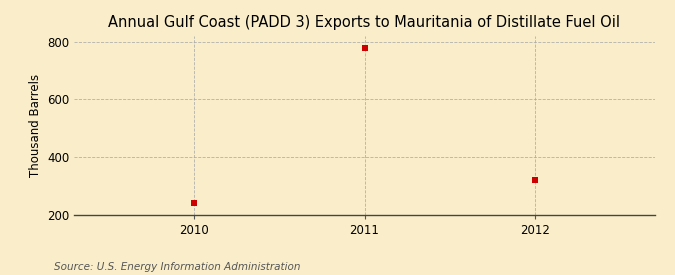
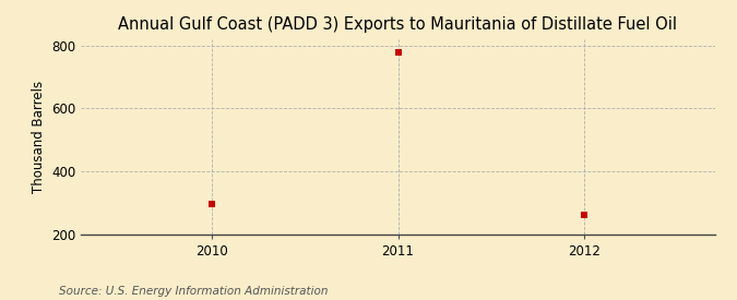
2010: 240 -> 295
2012: 320 -> 262
